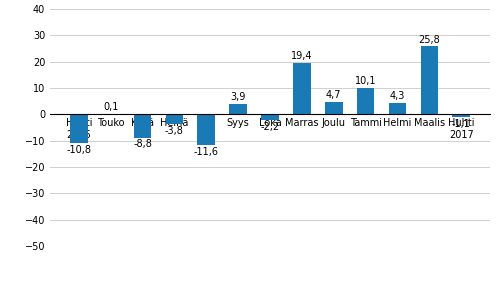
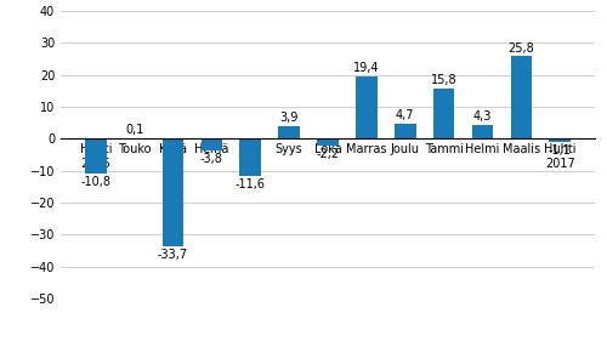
Kesä: -8,8 -> -33,7
Tammi: 10,1 -> 15,8
